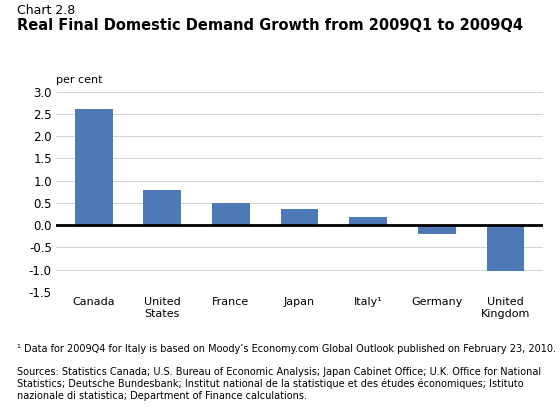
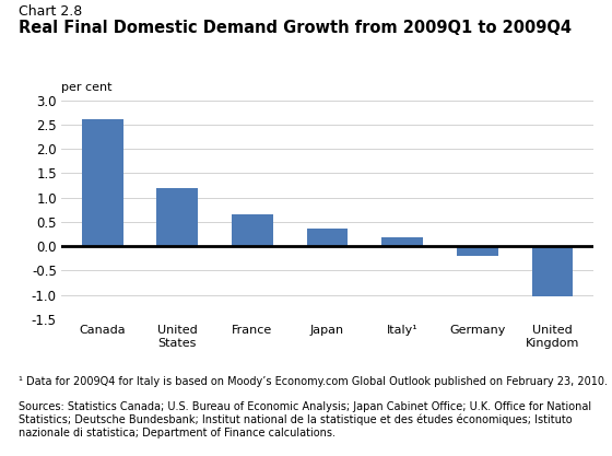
United States: 0.78 -> 1.20
France: 0.50 -> 0.65
